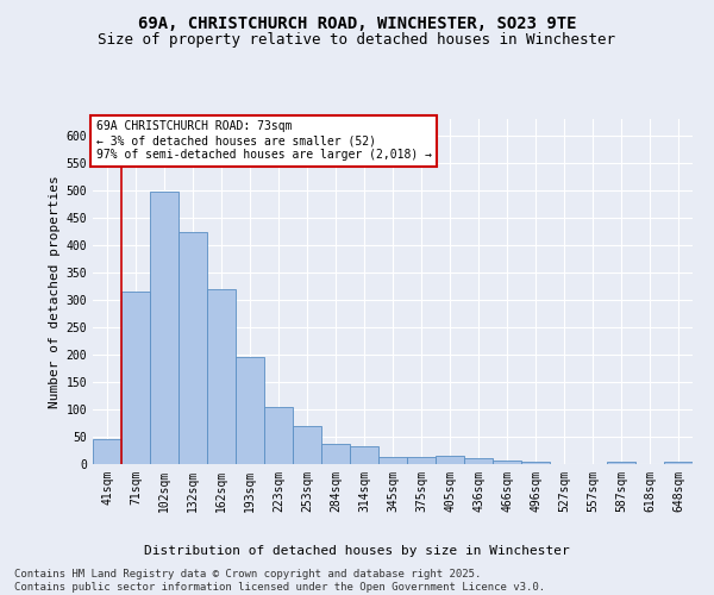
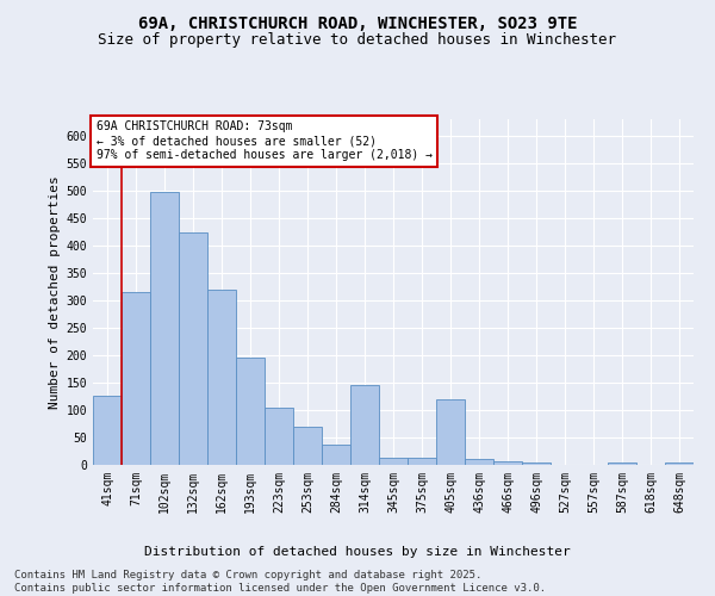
41sqm: 46 -> 125
314sqm: 33 -> 145
405sqm: 15 -> 120
